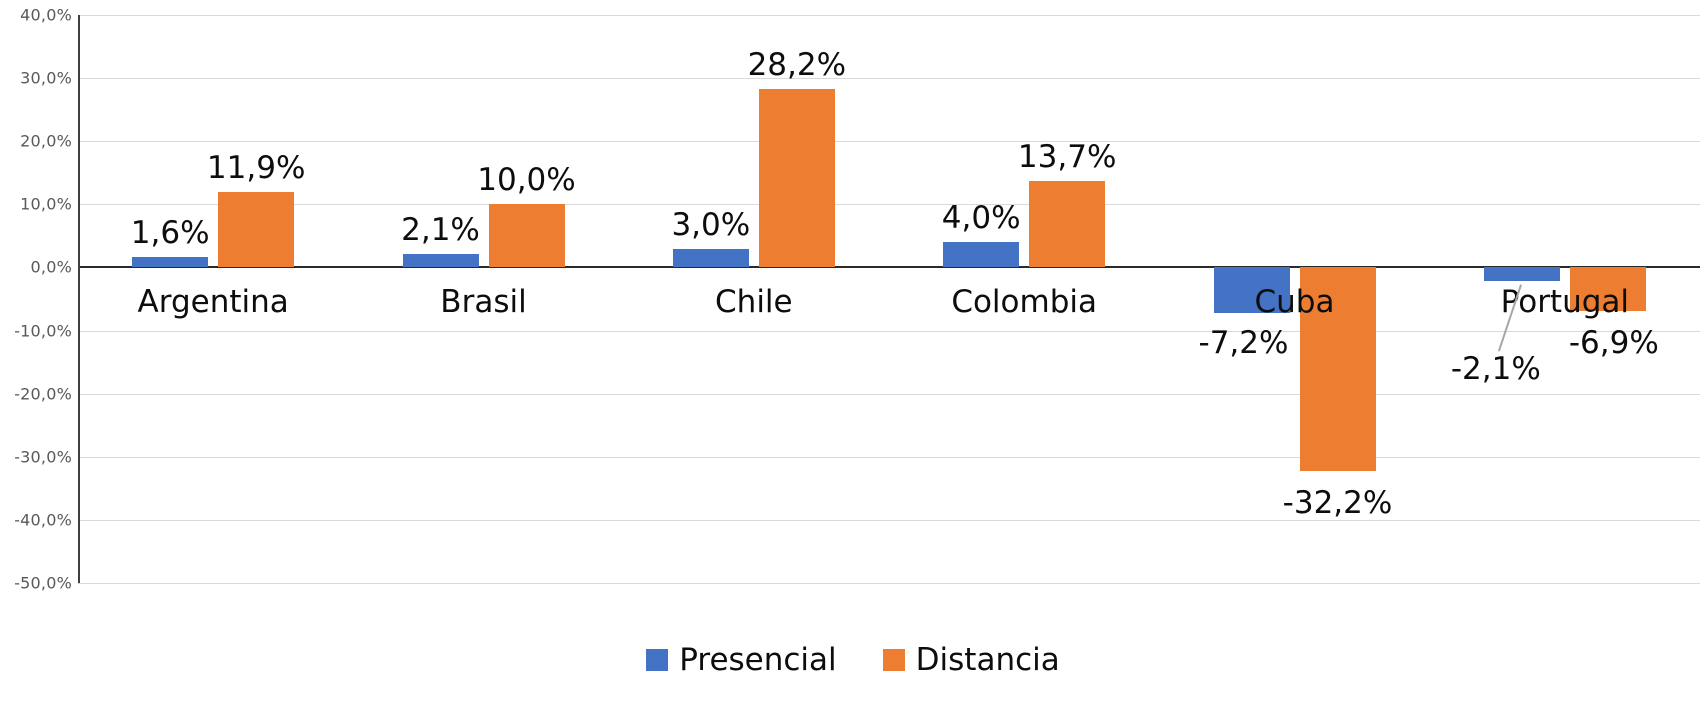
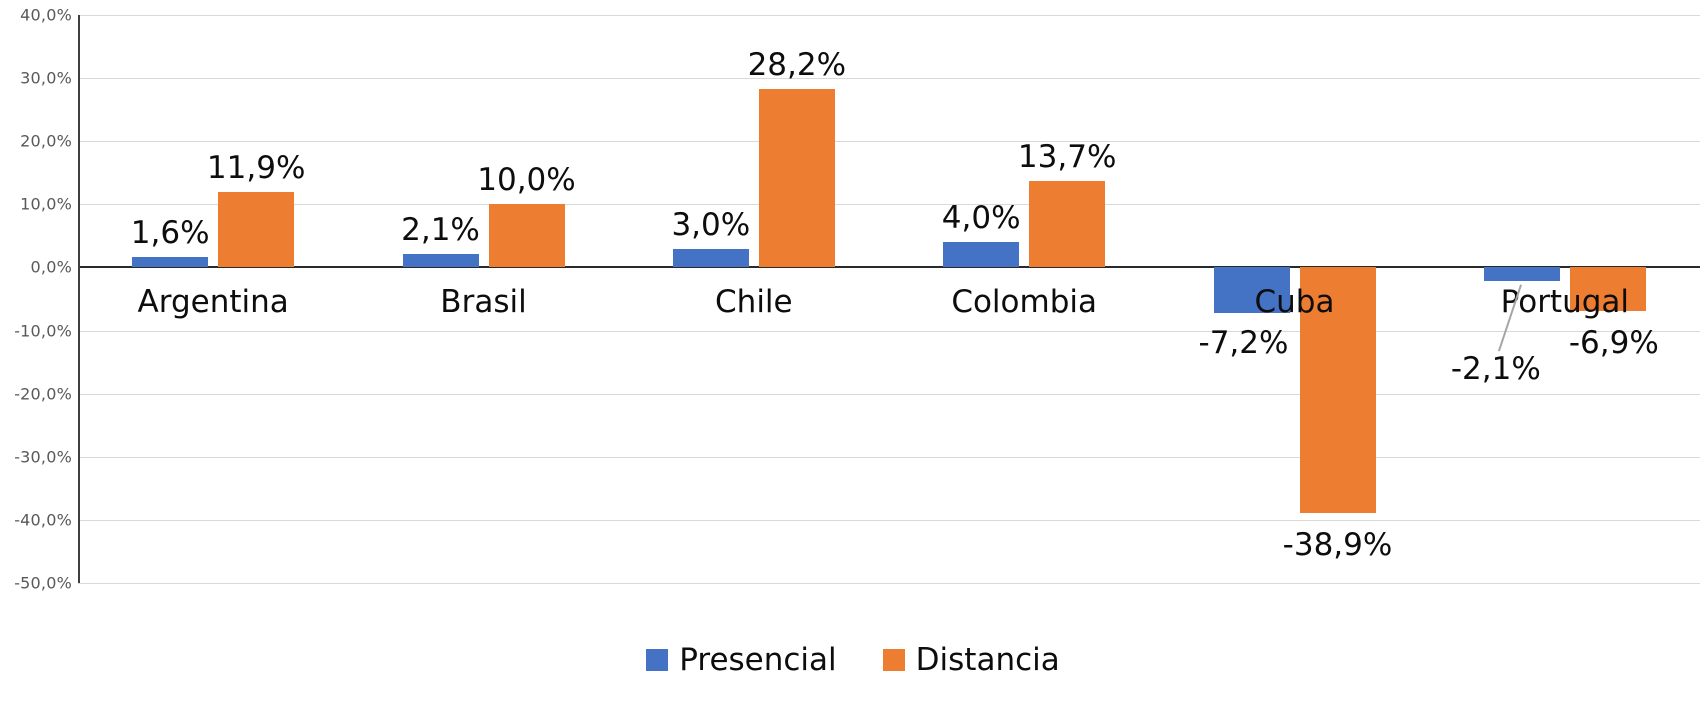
Distancia/Cuba: -32,2% -> -38,9%
